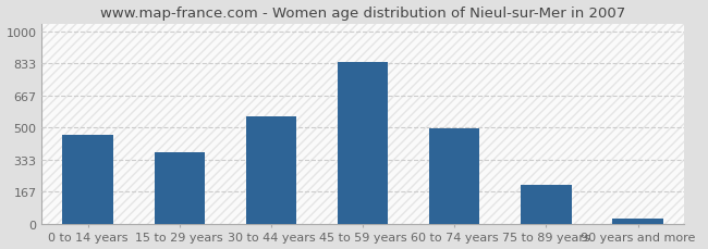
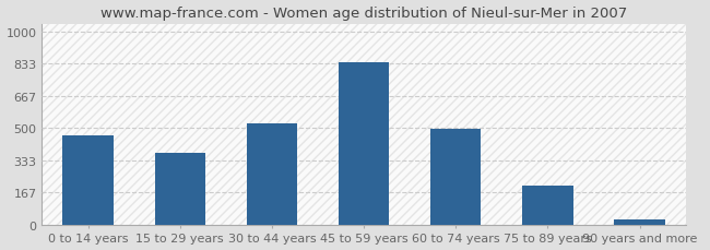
30 to 44 years: 560 -> 520
